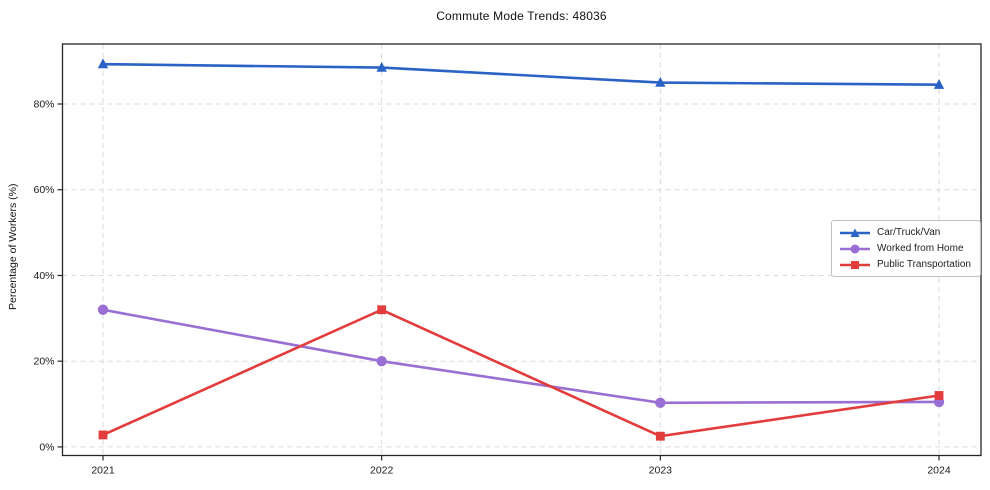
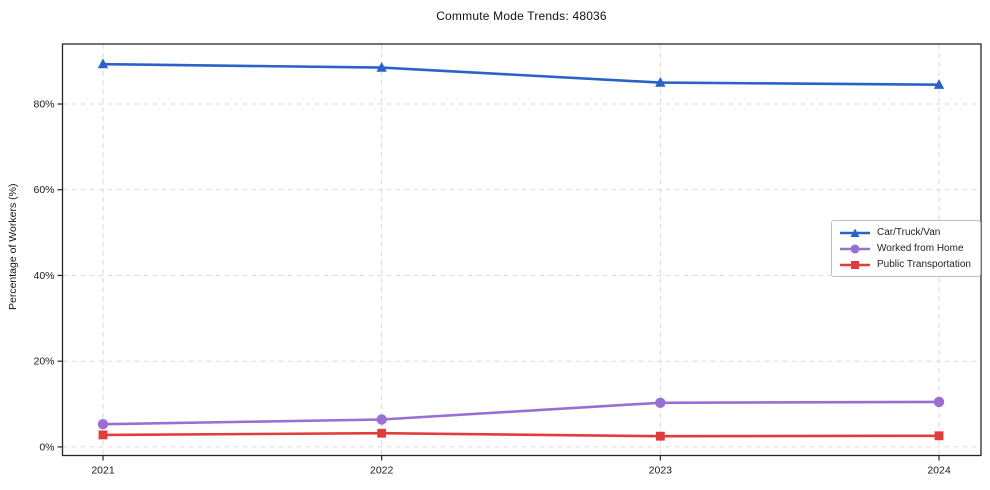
Worked from Home/2021: 32% -> 5%
Worked from Home/2022: 20% -> 6%
Public Transportation/2022: 32% -> 3%
Public Transportation/2024: 12% -> 3%
